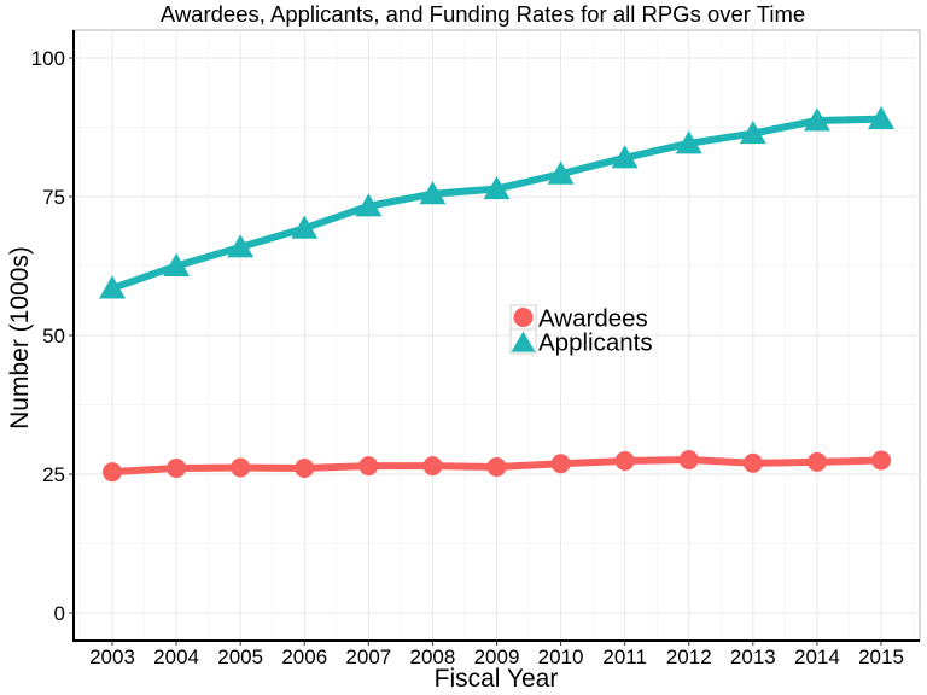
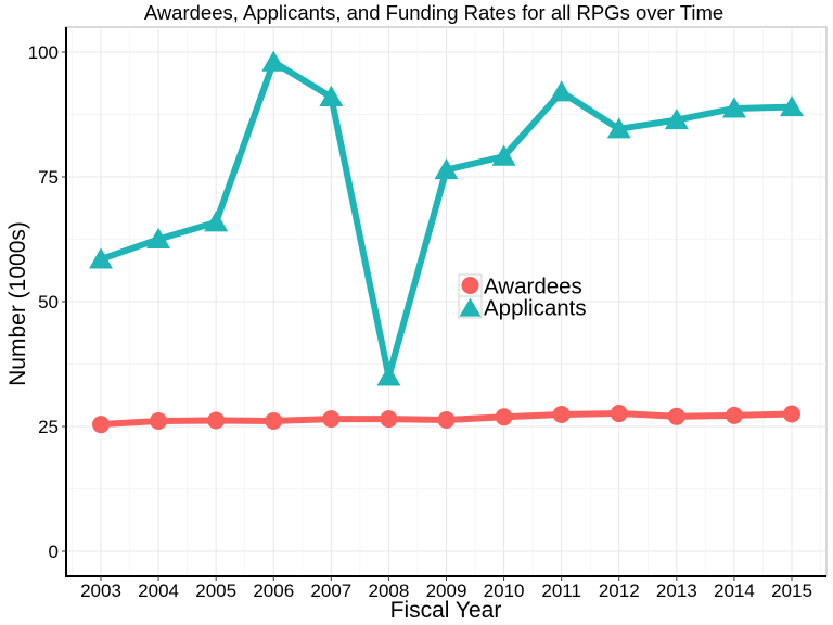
Applicants/2006: 69 -> 98
Applicants/2007: 73 -> 91
Applicants/2008: 76 -> 35
Applicants/2011: 82 -> 92
